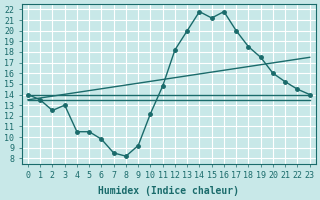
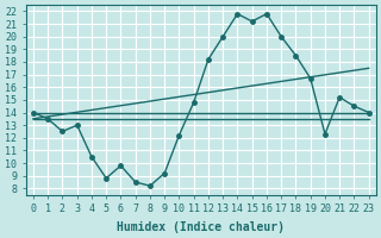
5: 10.5 -> 8.8
19: 17.5 -> 16.7
20: 16.0 -> 12.3
